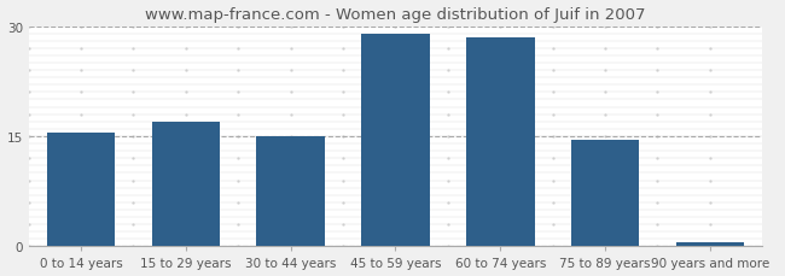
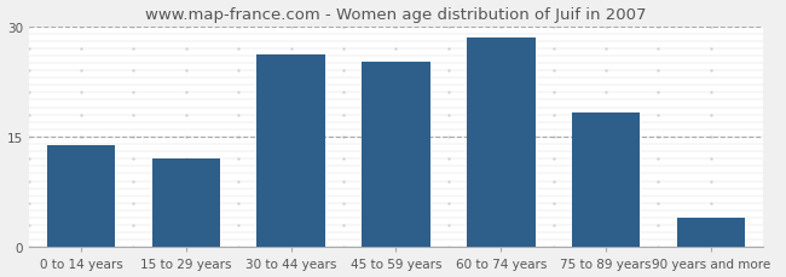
0 to 14 years: 15.5 -> 13.8
15 to 29 years: 17.0 -> 12.0
30 to 44 years: 15.0 -> 26.2
45 to 59 years: 29.0 -> 25.2
75 to 89 years: 14.5 -> 18.2
90 years and more: 0.5 -> 4.0
